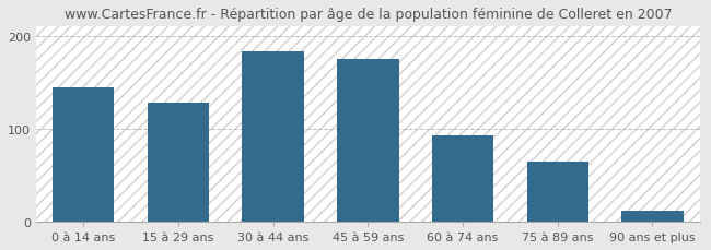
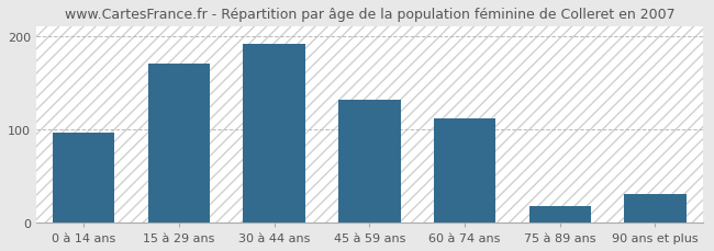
0 à 14 ans: 145 -> 96
15 à 29 ans: 128 -> 170
30 à 44 ans: 183 -> 192
45 à 59 ans: 175 -> 132
60 à 74 ans: 93 -> 112
75 à 89 ans: 65 -> 18
90 ans et plus: 12 -> 30
